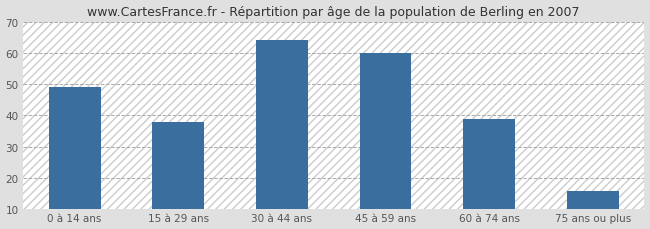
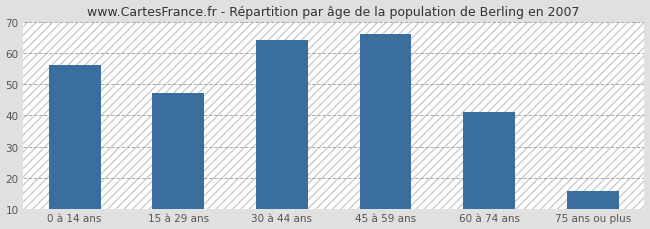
0 à 14 ans: 49 -> 56
15 à 29 ans: 38 -> 47
45 à 59 ans: 60 -> 66
60 à 74 ans: 39 -> 41
